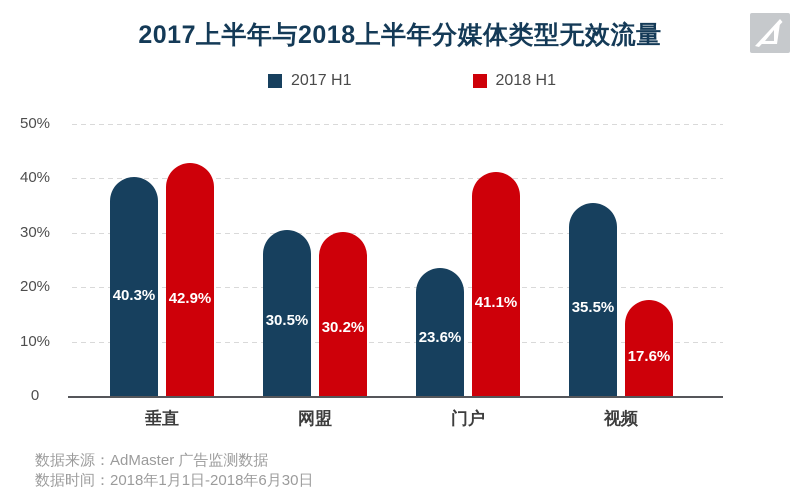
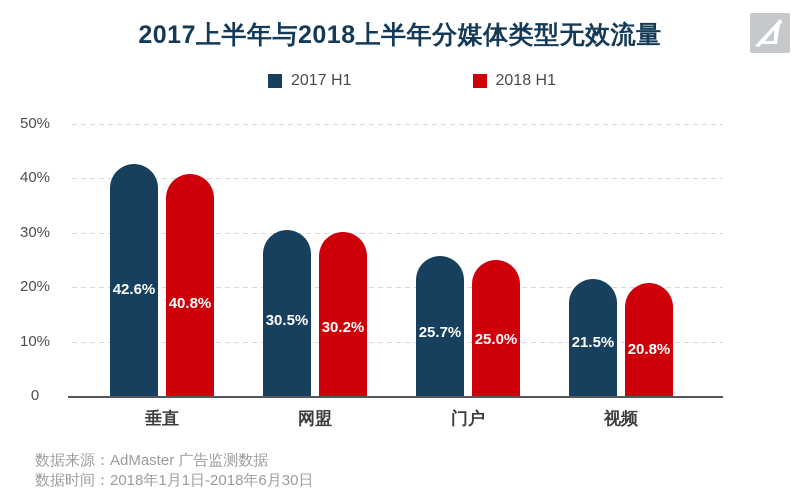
2017 H1/垂直: 40.3% -> 42.6%
2018 H1/垂直: 42.9% -> 40.8%
2017 H1/门户: 23.6% -> 25.7%
2018 H1/门户: 41.1% -> 25.0%
2017 H1/视频: 35.5% -> 21.5%
2018 H1/视频: 17.6% -> 20.8%
